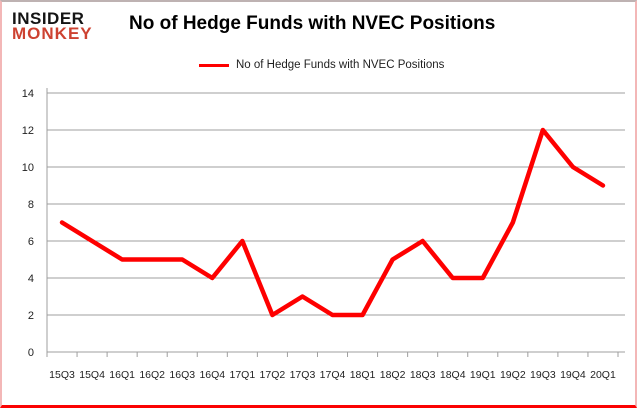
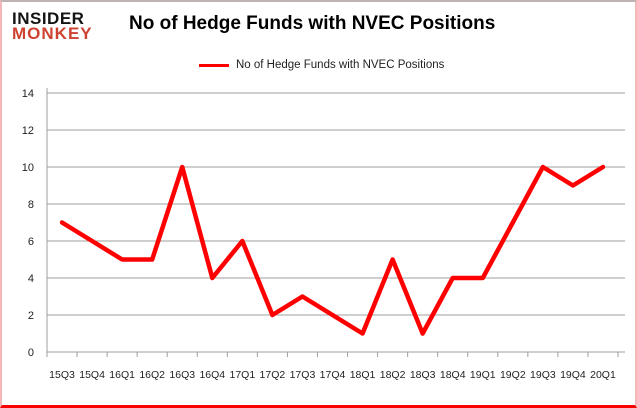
16Q3: 5 -> 10
18Q1: 2 -> 1
18Q3: 6 -> 1
19Q3: 12 -> 10
19Q4: 10 -> 9
20Q1: 9 -> 10
